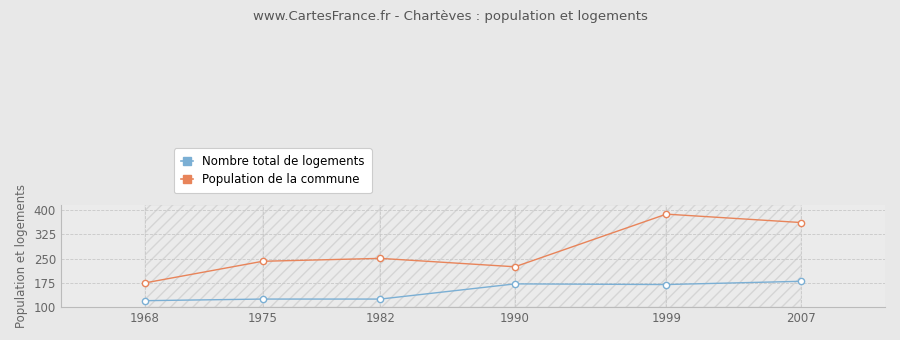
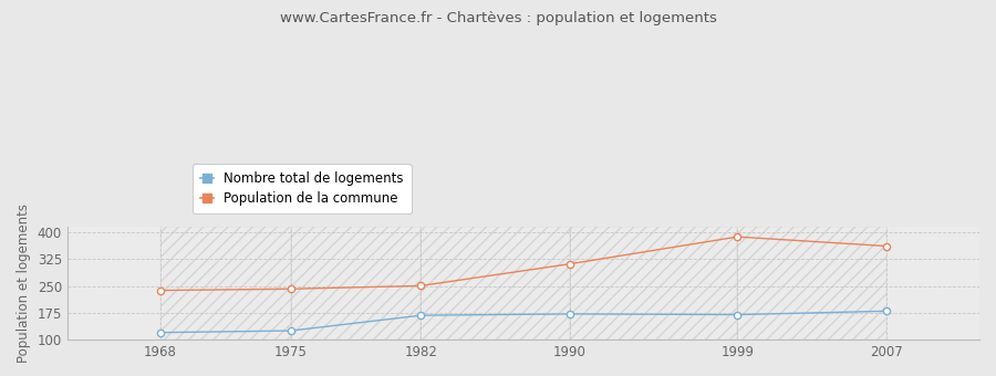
Population de la commune/1968: 175 -> 238
Nombre total de logements/1982: 125 -> 168
Population de la commune/1990: 225 -> 312
